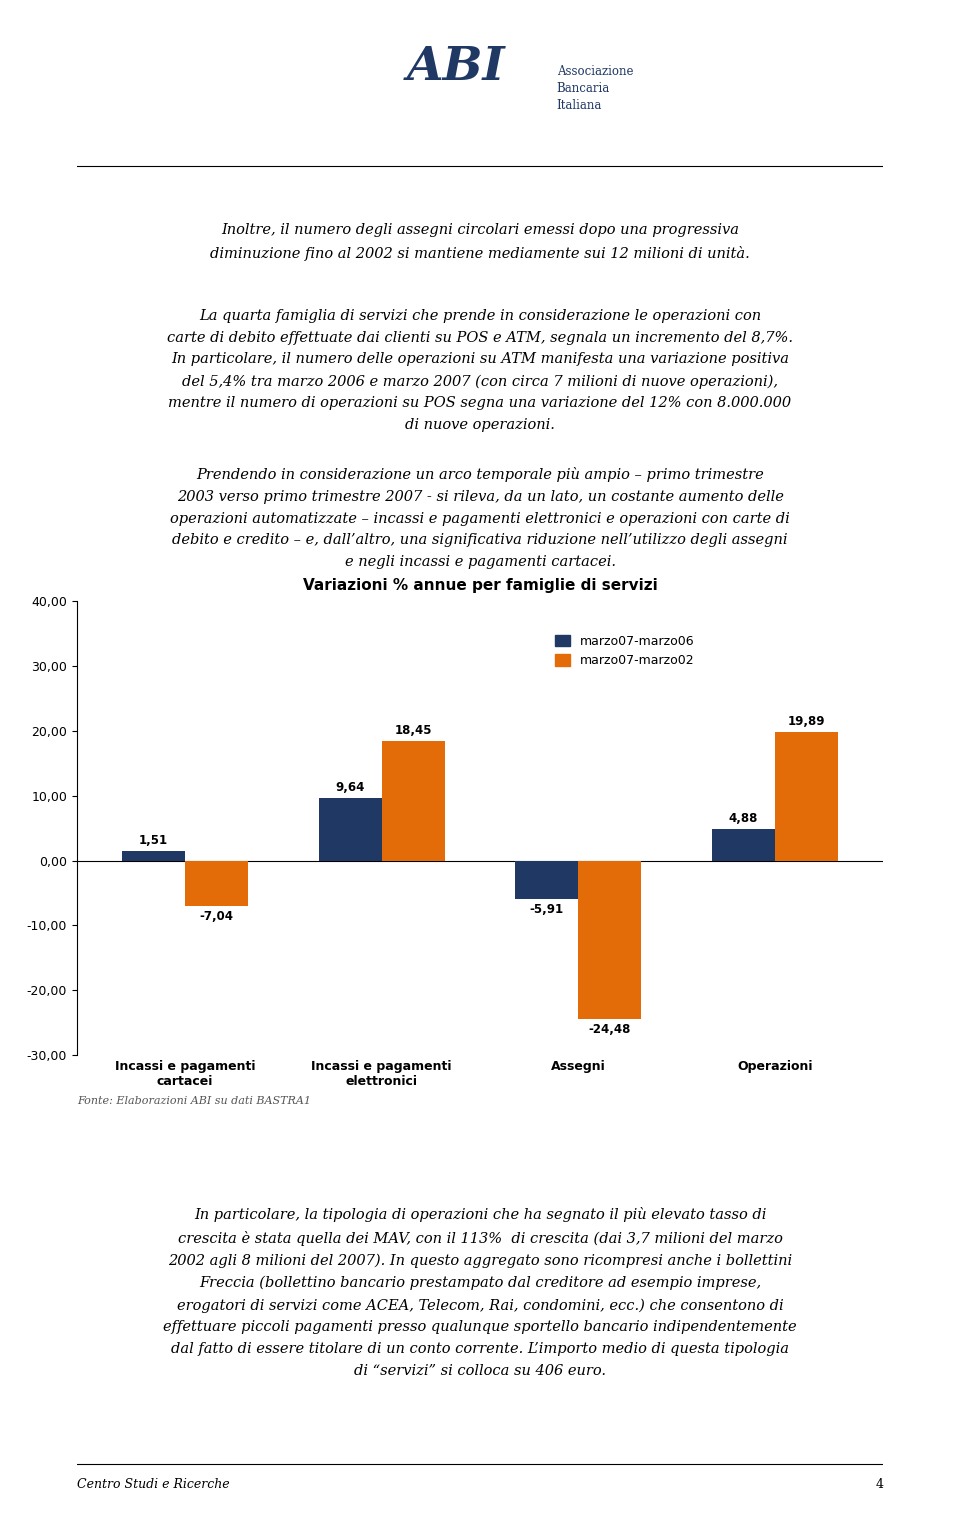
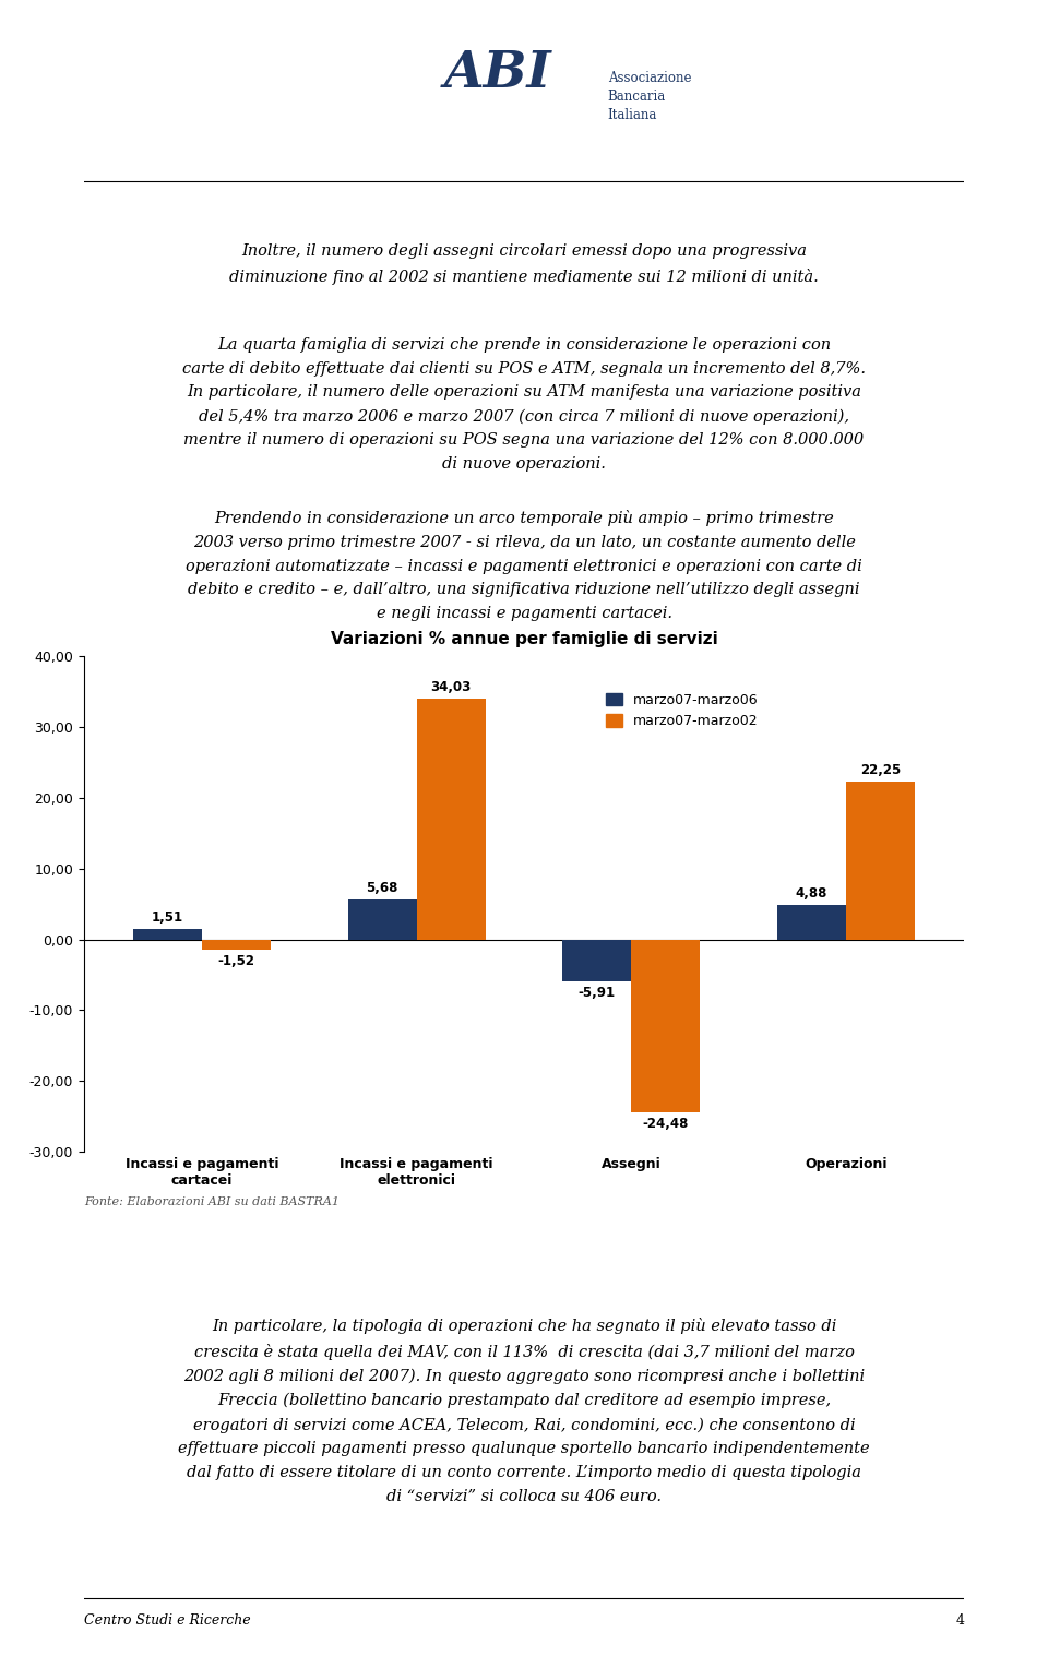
marzo07-marzo02/Incassi e pagamenti cartacei: -7,04 -> -1,52
marzo07-marzo06/Incassi e pagamenti elettronici: 9,64 -> 5,68
marzo07-marzo02/Incassi e pagamenti elettronici: 18,45 -> 34,03
marzo07-marzo02/Operazioni: 19,89 -> 22,25
